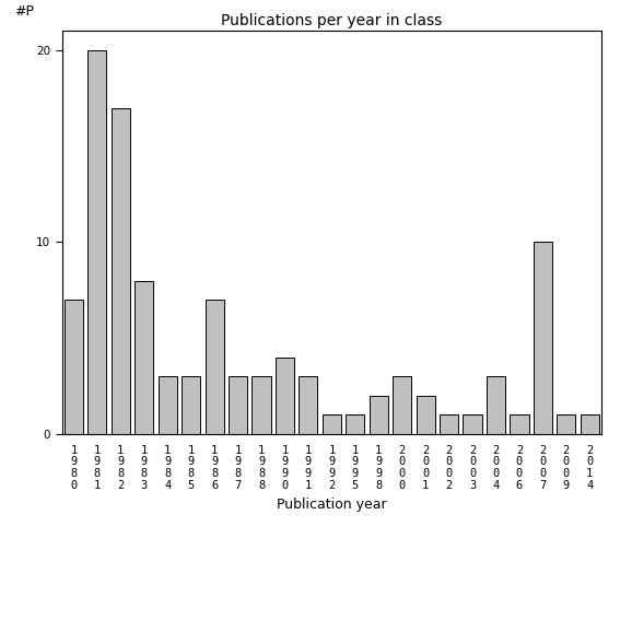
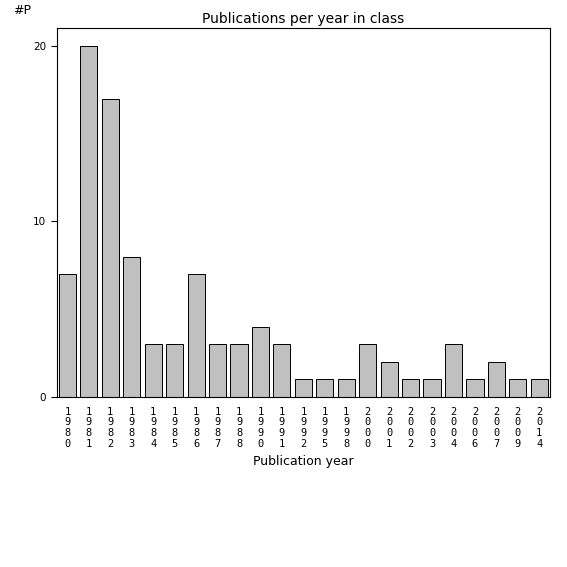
1 9 9 8: 2 -> 1
2 0 0 7: 10 -> 2
